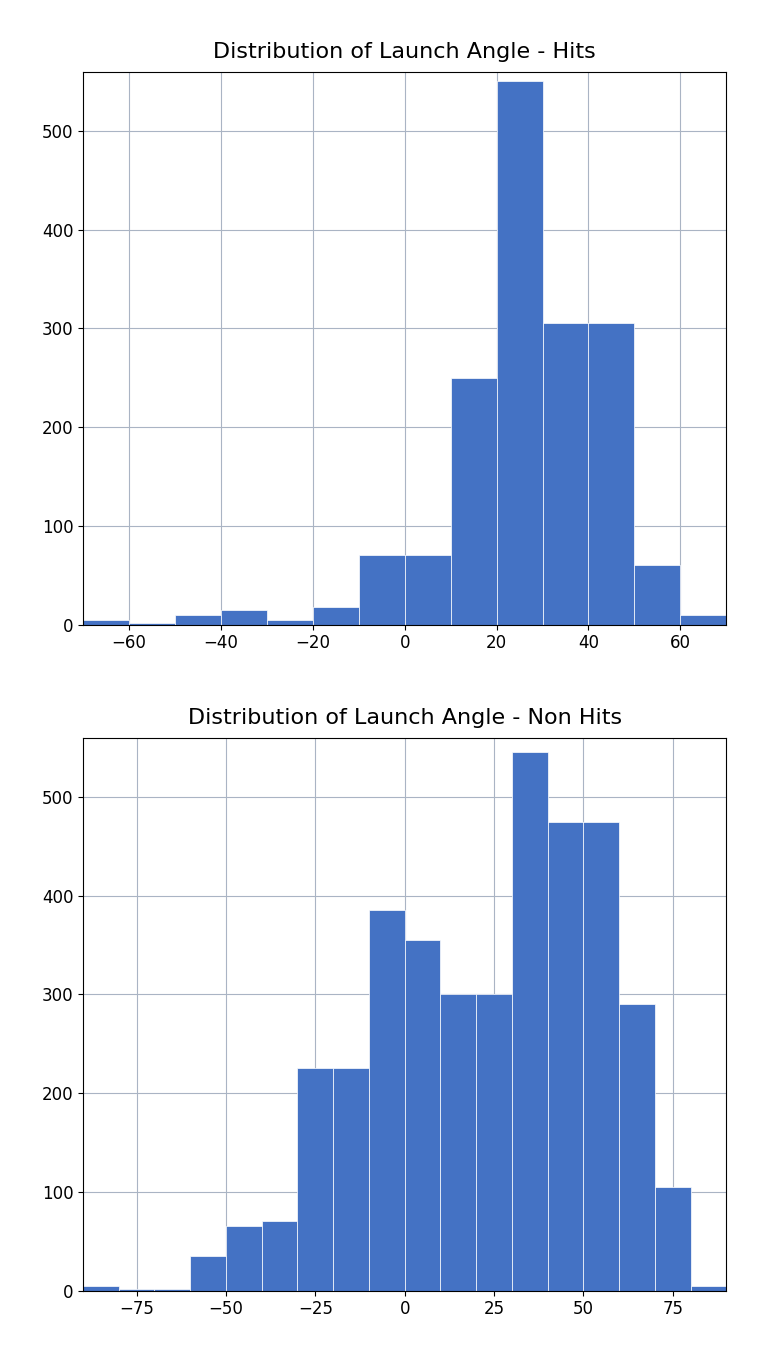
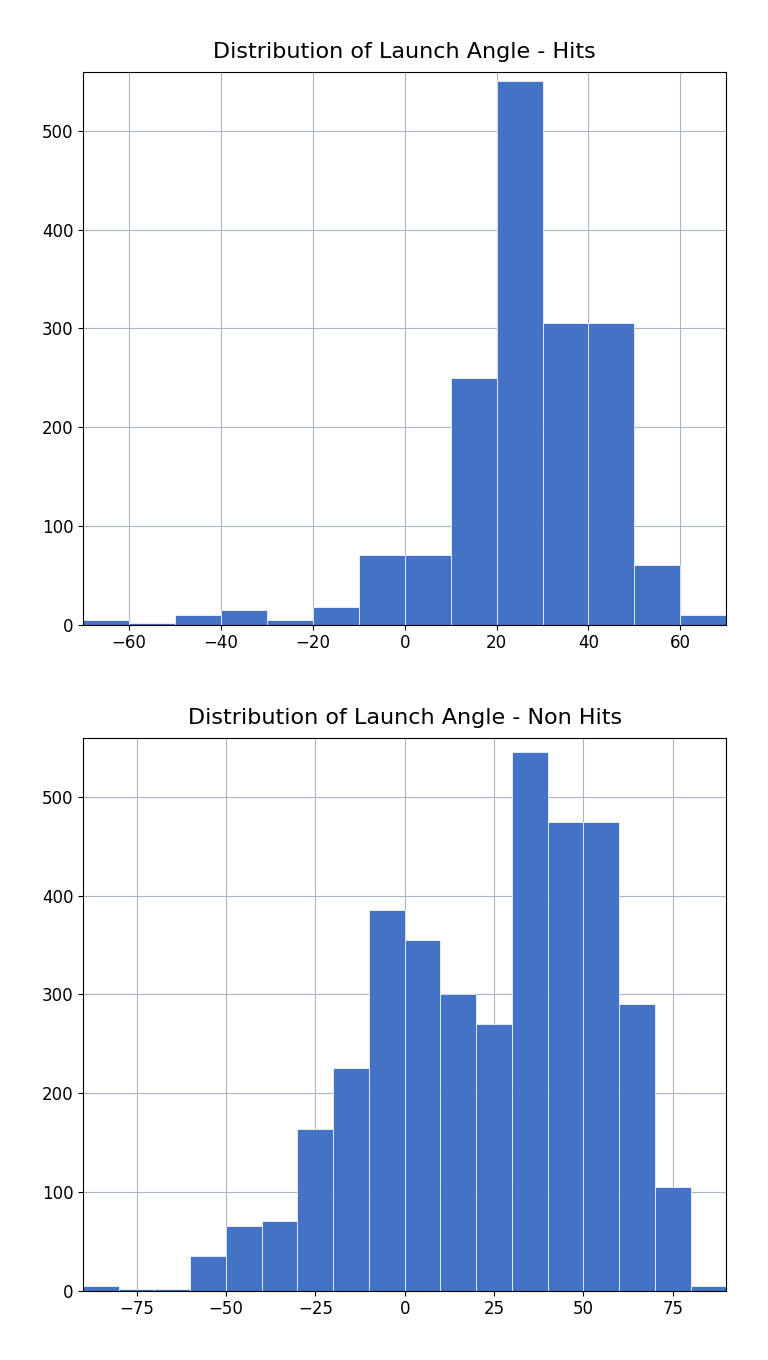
Distribution of Launch Angle - Non Hits/−25: 225 -> 164
Distribution of Launch Angle - Non Hits/25: 300 -> 270
